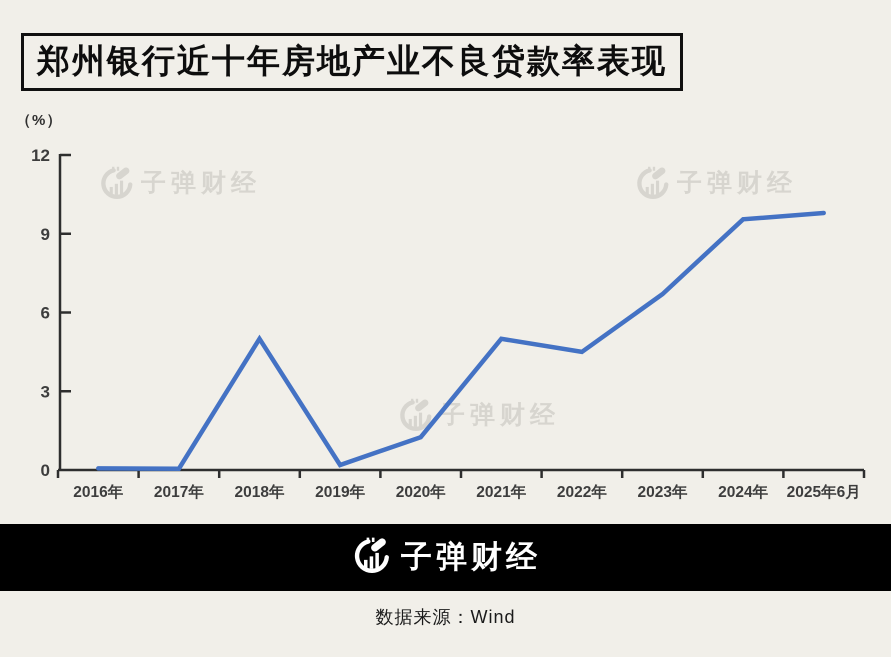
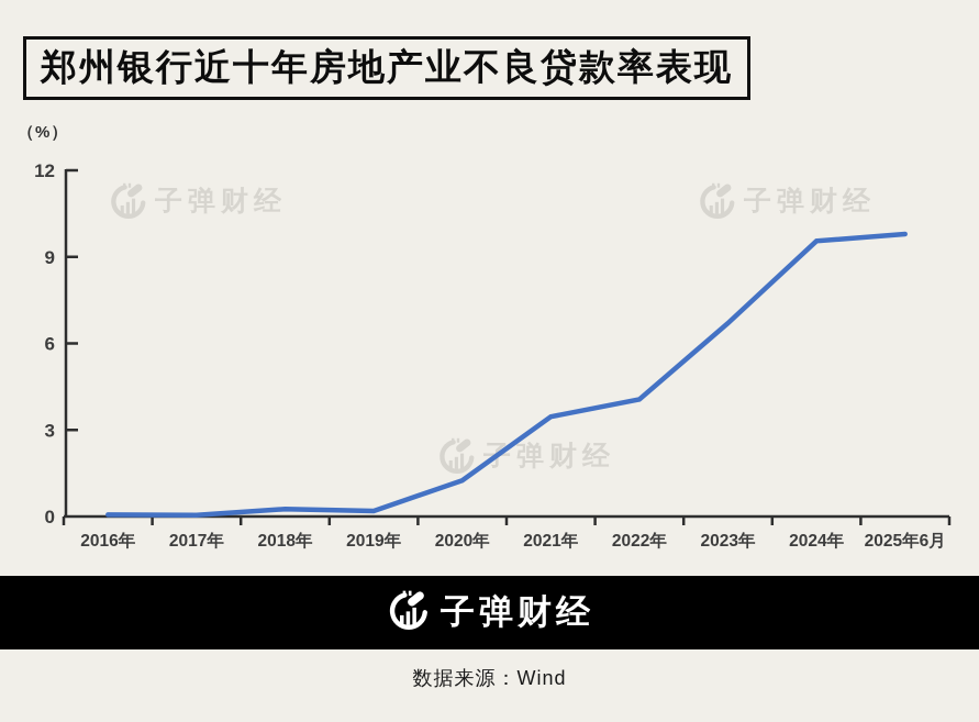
2018年: 5.0 -> 0.3
2021年: 5.0 -> 3.5
2022年: 4.5 -> 4.1
